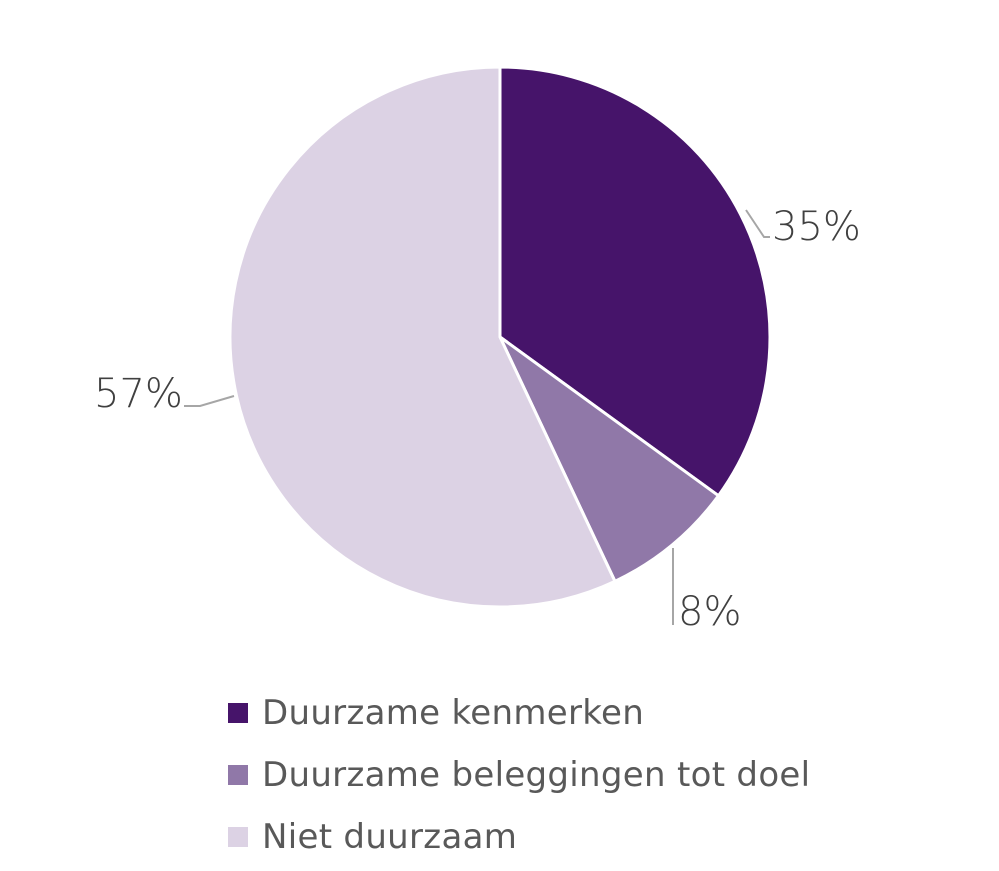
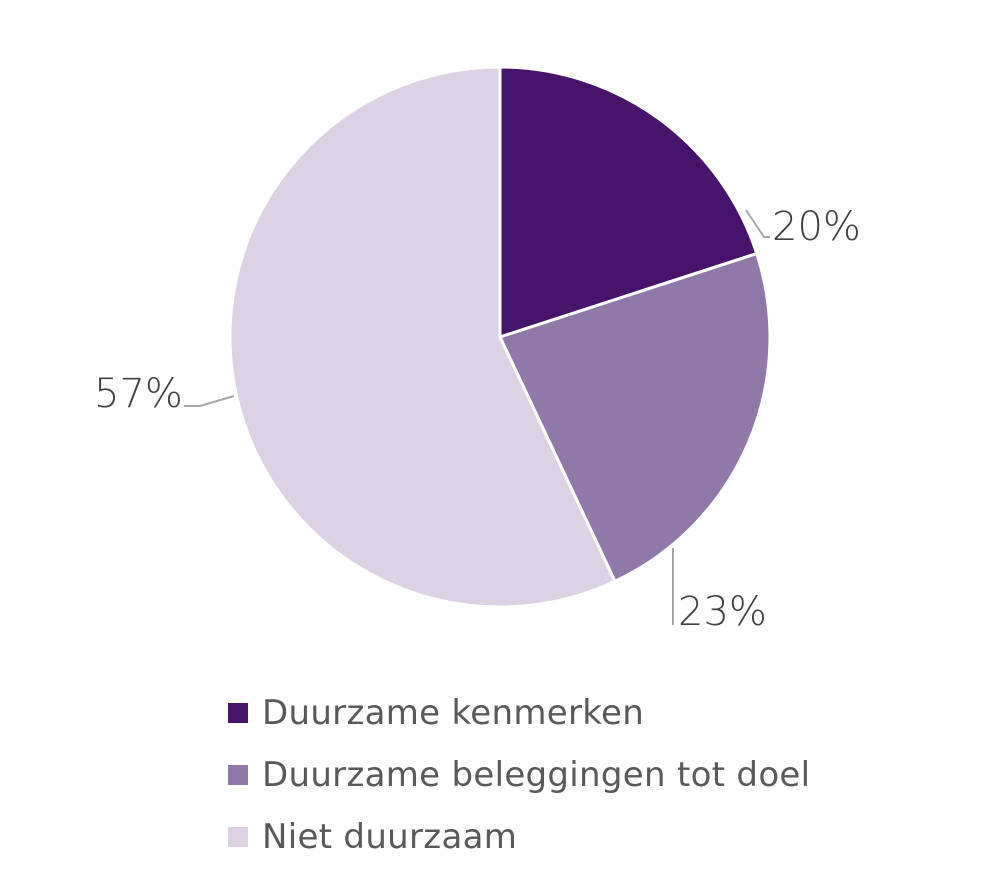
Duurzame kenmerken: 35% -> 20%
Duurzame beleggingen tot doel: 8% -> 23%
